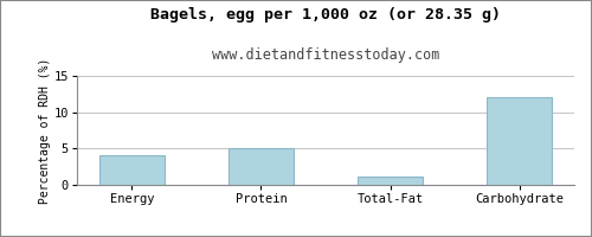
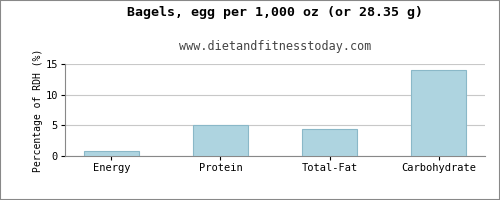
Energy: 4.0 -> 0.8
Total-Fat: 1.1 -> 4.4
Carbohydrate: 12.0 -> 14.0
